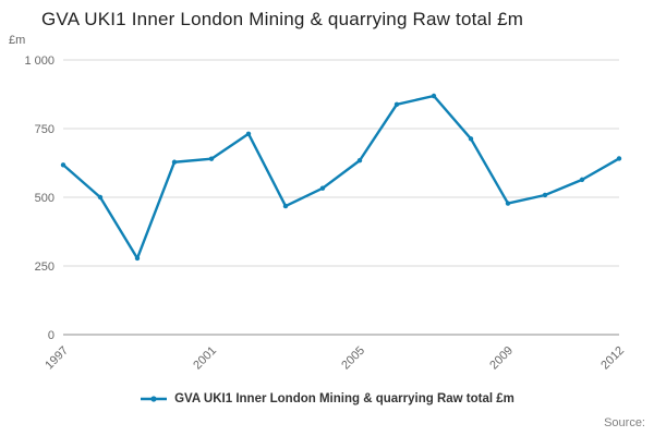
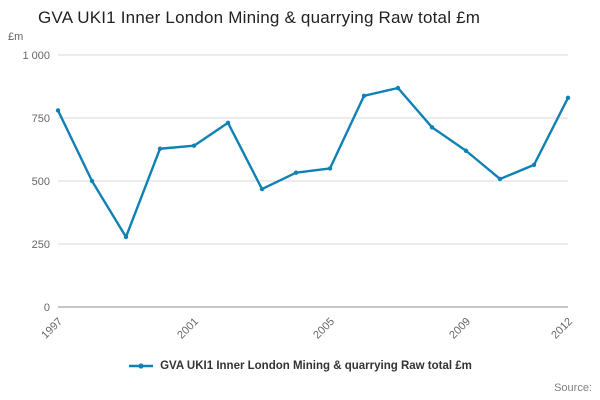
1997: 620 -> 780
2005: 630 -> 550
2009: 480 -> 620
2012: 640 -> 830
